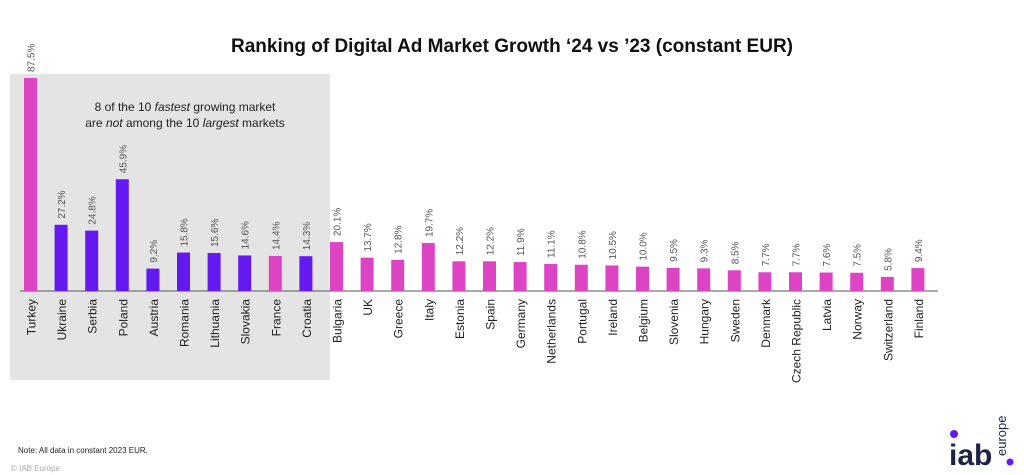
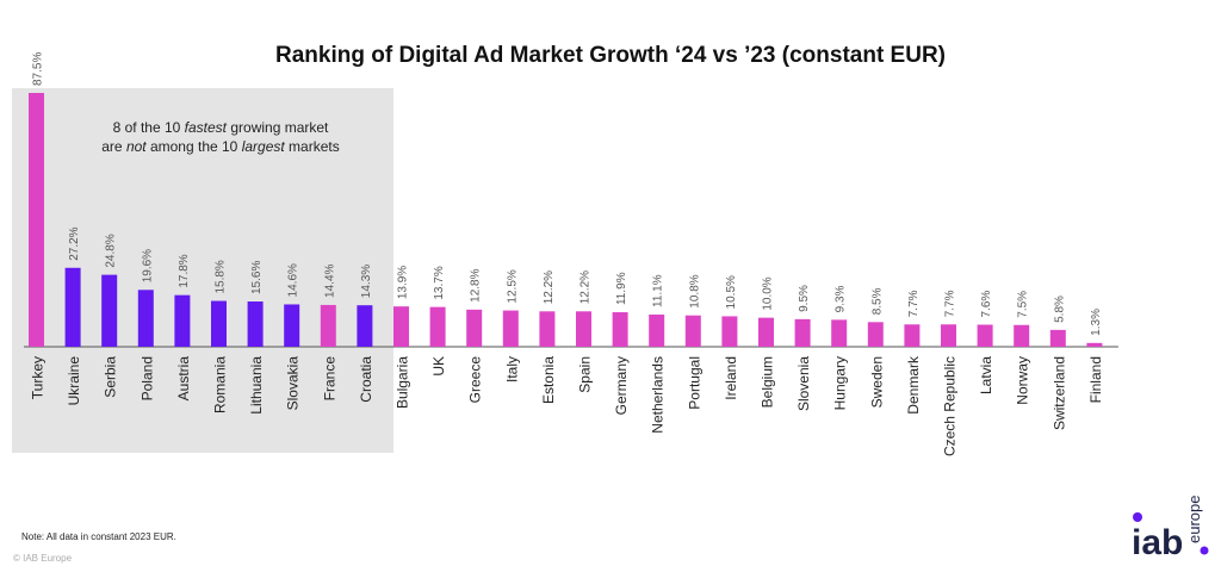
Poland: 45.9% -> 19.6%
Austria: 9.2% -> 17.8%
Bulgaria: 20.1% -> 13.9%
Italy: 19.7% -> 12.5%
Finland: 9.4% -> 1.3%
